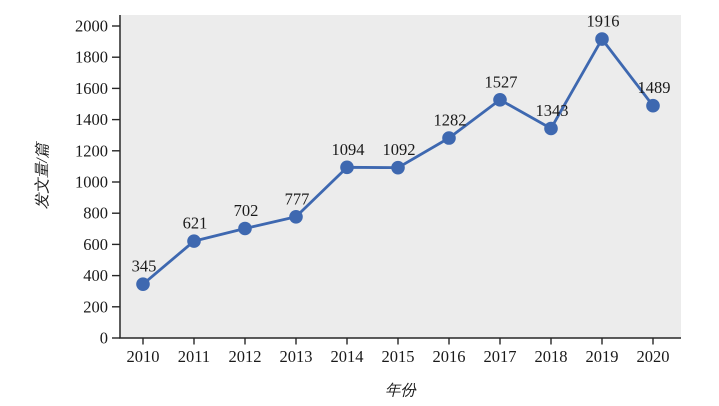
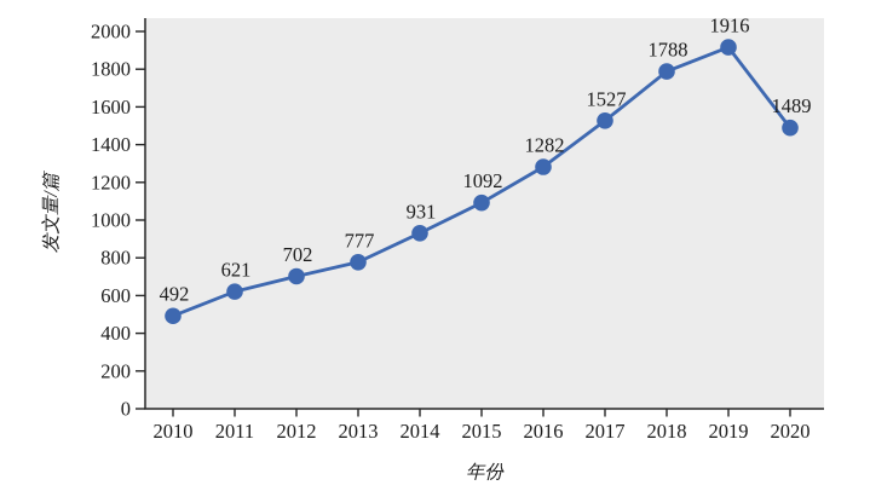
2010: 345 -> 492
2014: 1094 -> 931
2018: 1343 -> 1788
